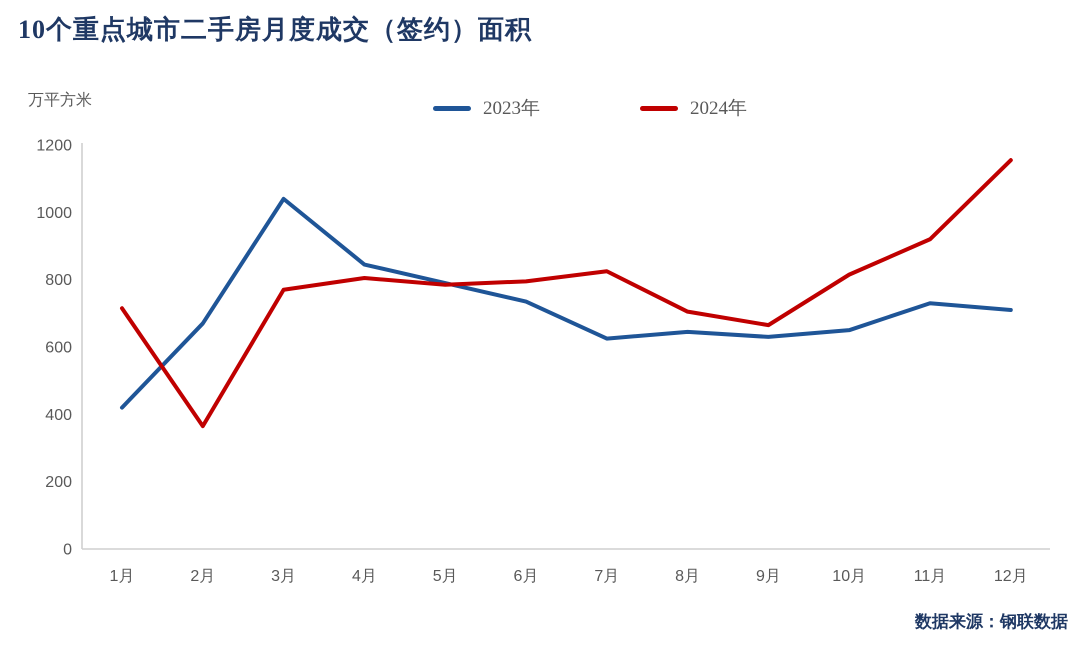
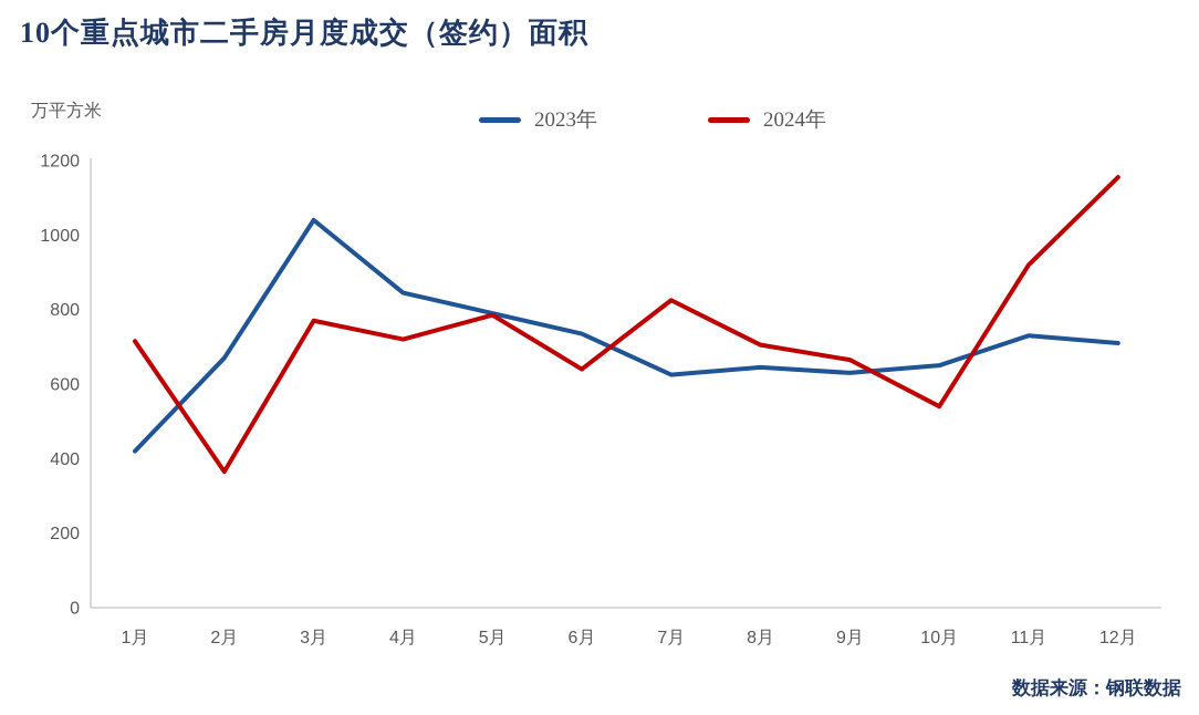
2024年/4月: 800 -> 720
2024年/6月: 800 -> 640
2024年/10月: 820 -> 540
